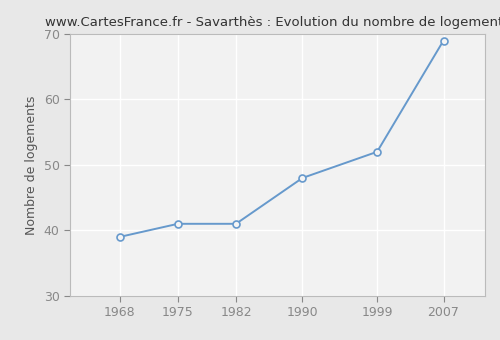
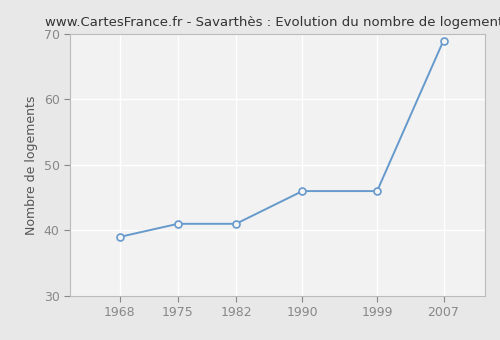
1990: 48 -> 46
1999: 52 -> 46
